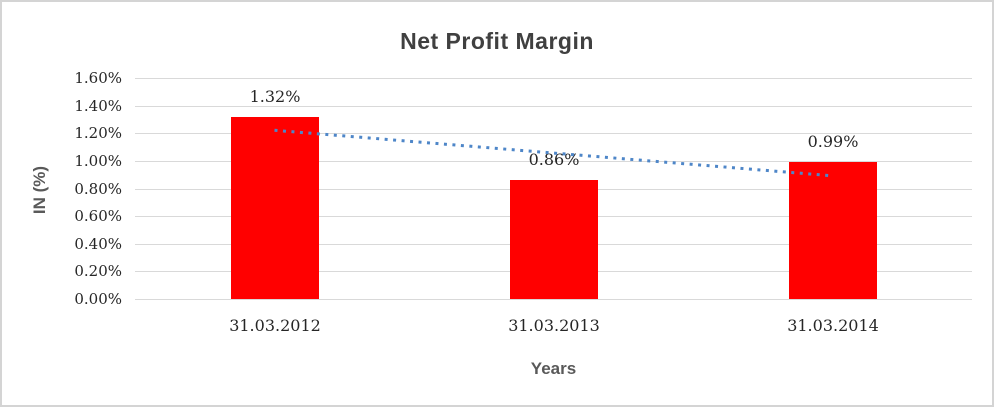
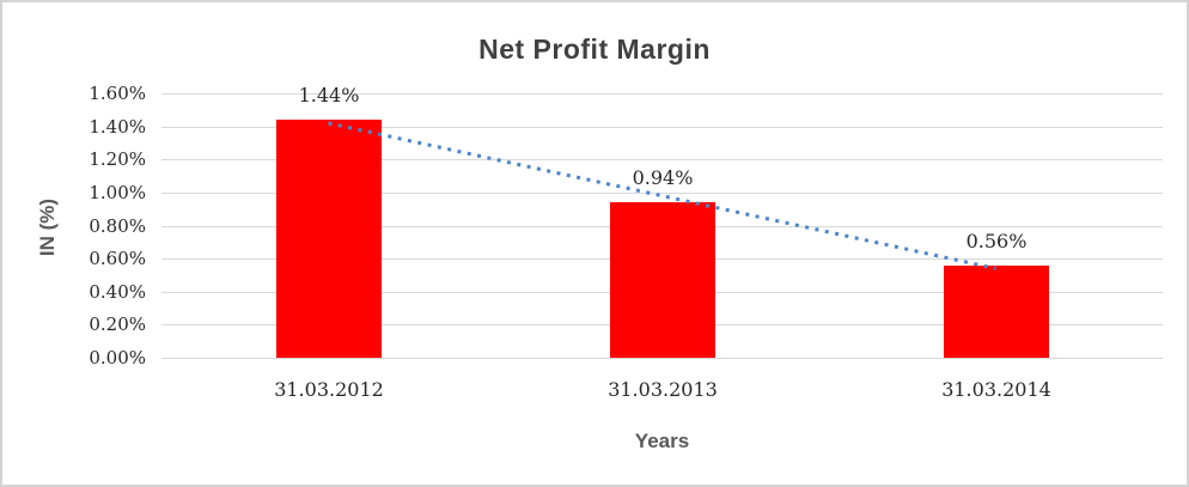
31.03.2012: 1.32% -> 1.44%
31.03.2013: 0.86% -> 0.94%
31.03.2014: 0.99% -> 0.56%
